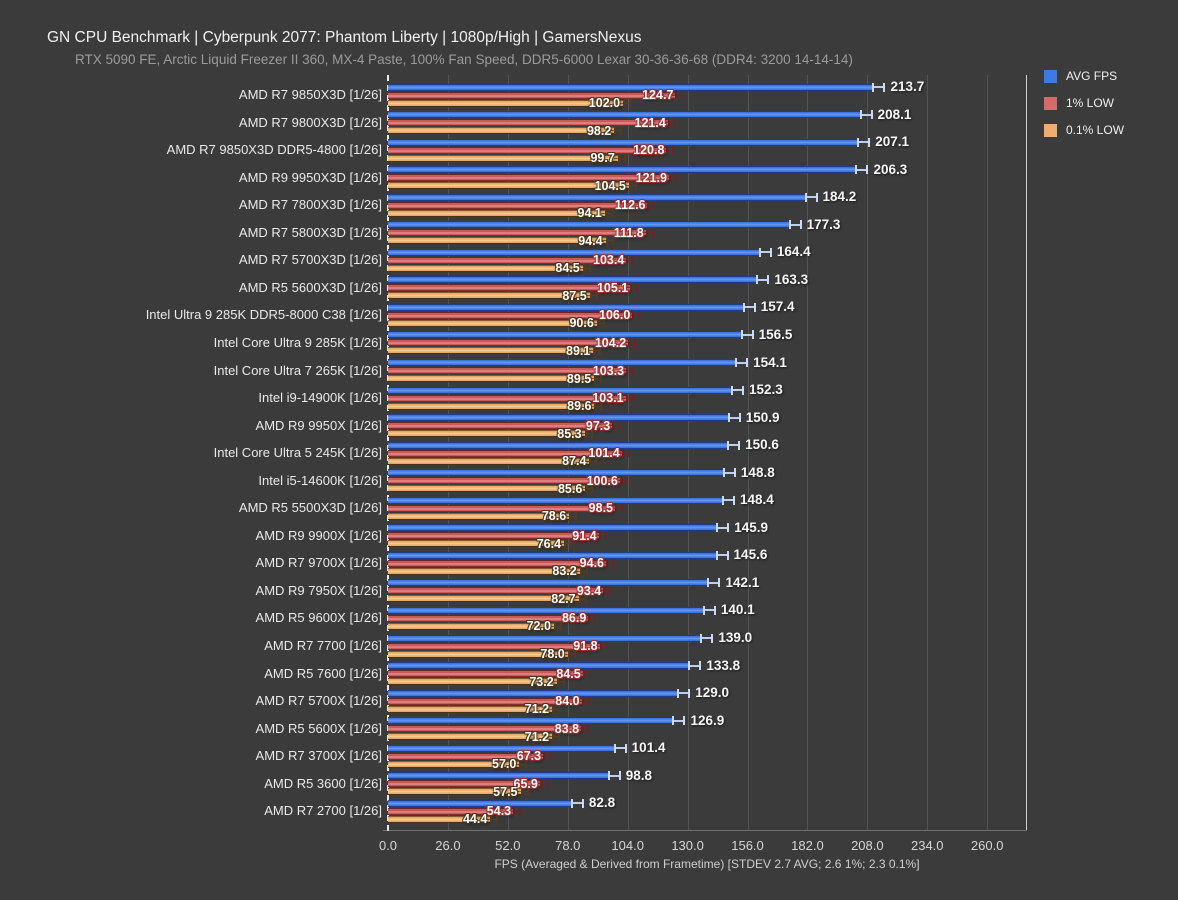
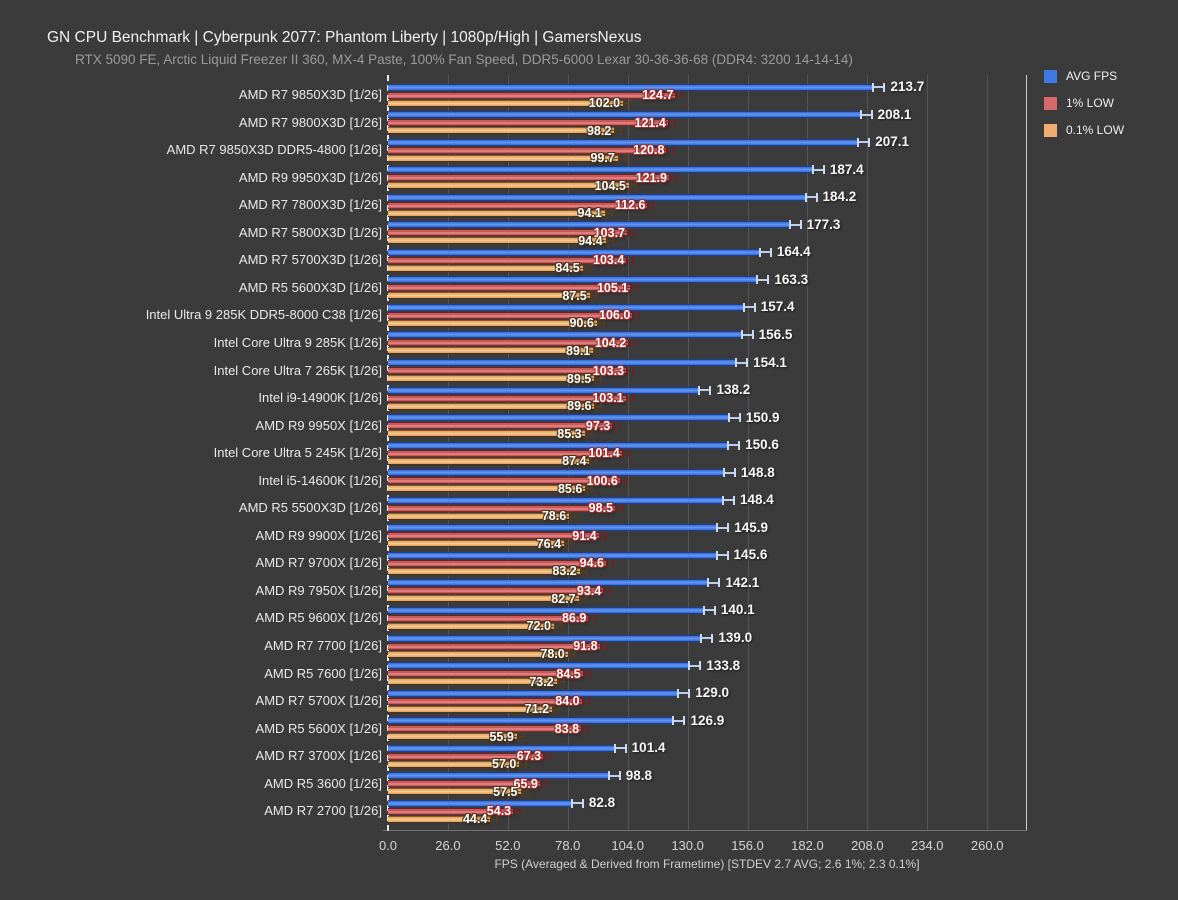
AVG FPS/AMD R9 9950X3D [1/26]: 206.3 -> 187.4
1% LOW/AMD R7 5800X3D [1/26]: 111.8 -> 103.7
AVG FPS/Intel i9-14900K [1/26]: 152.3 -> 138.2
0.1% LOW/AMD R5 5600X [1/26]: 71.2 -> 55.9
